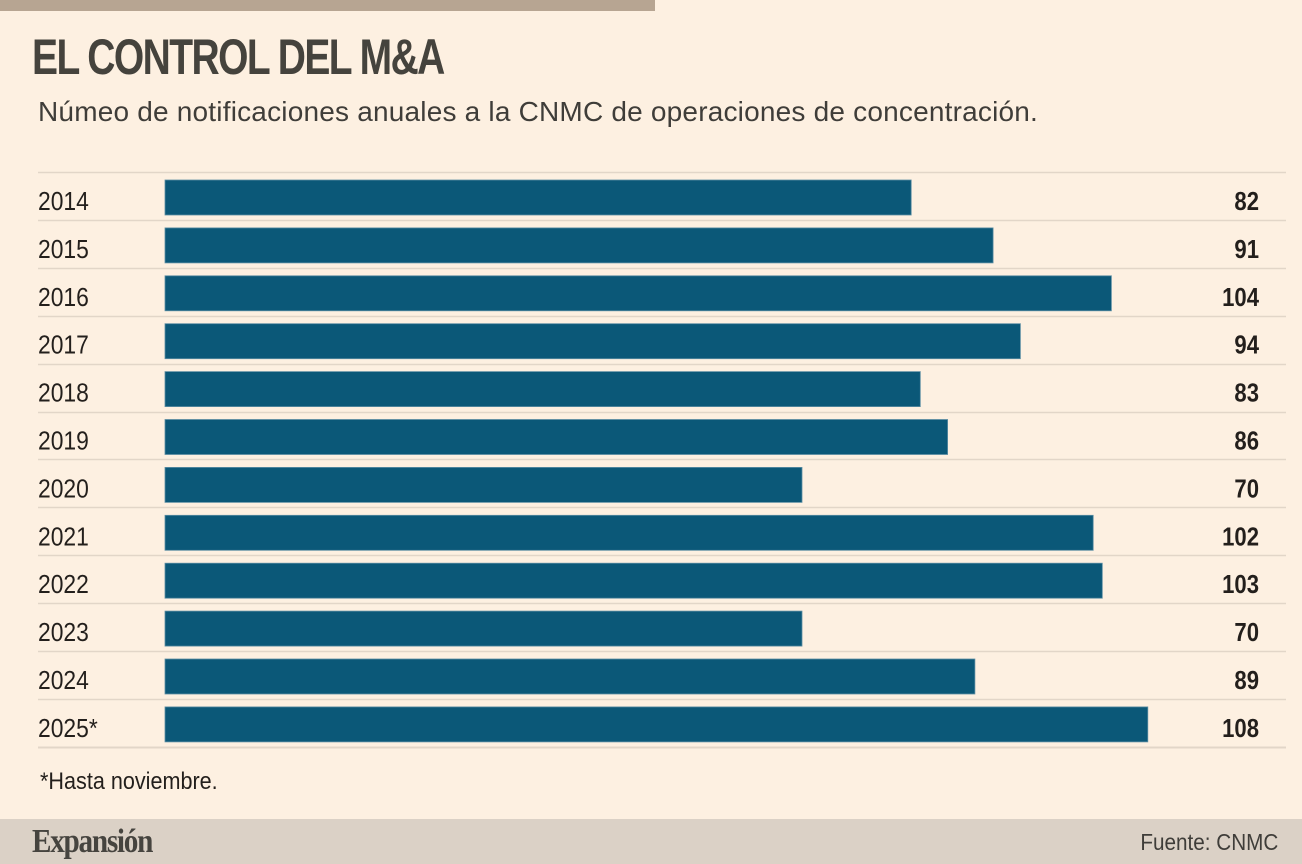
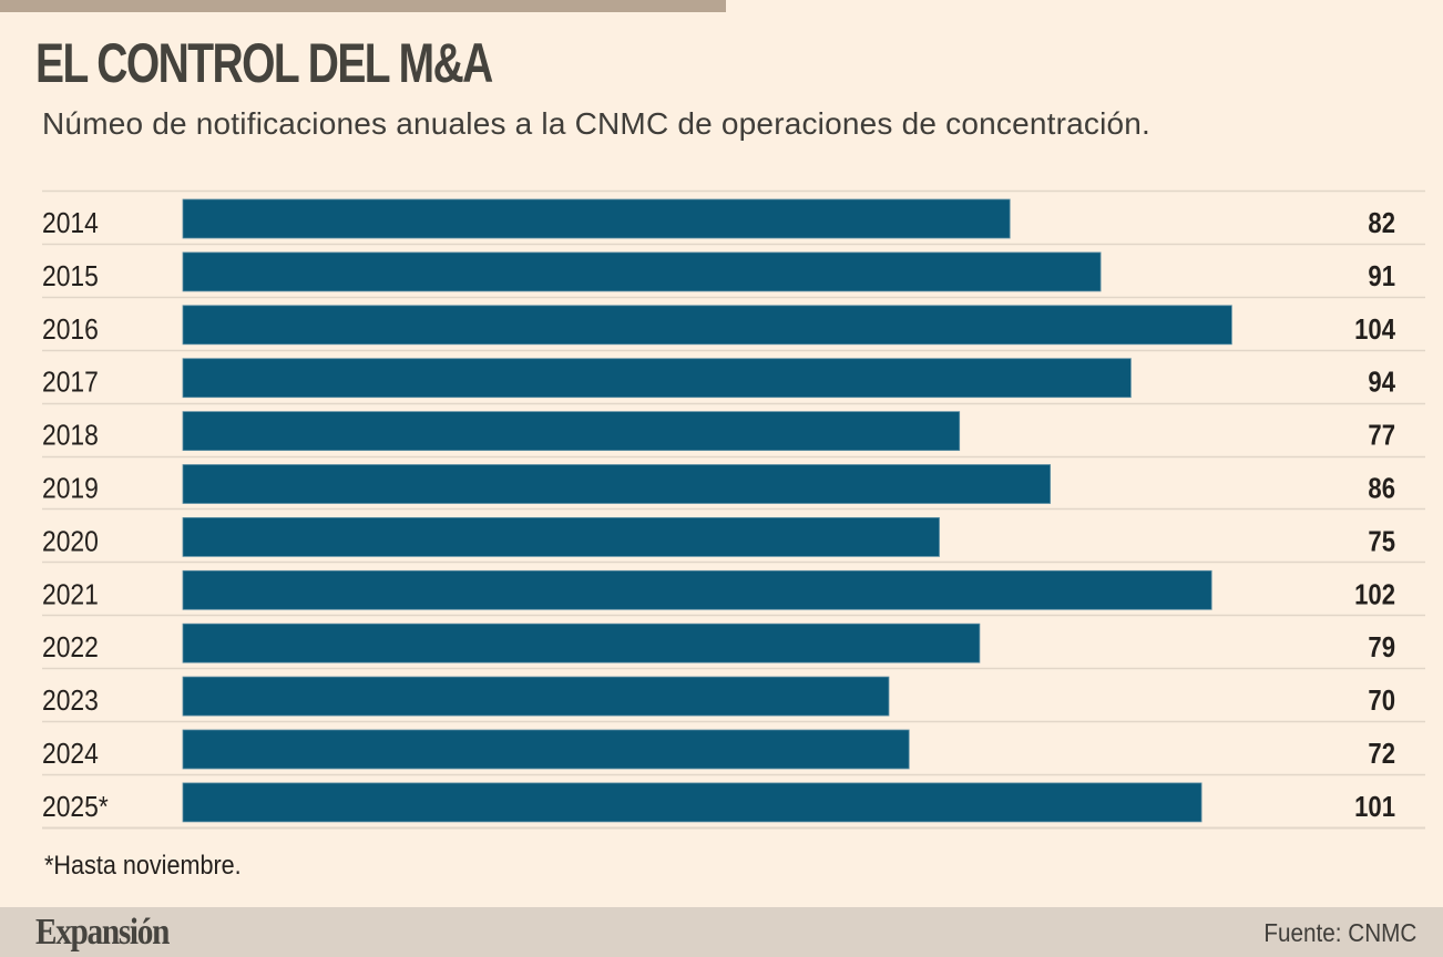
2018: 83 -> 77
2020: 70 -> 75
2022: 103 -> 79
2024: 89 -> 72
2025*: 108 -> 101
